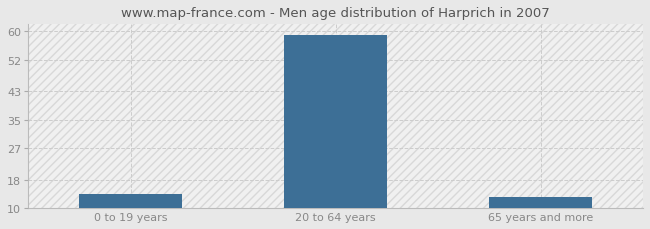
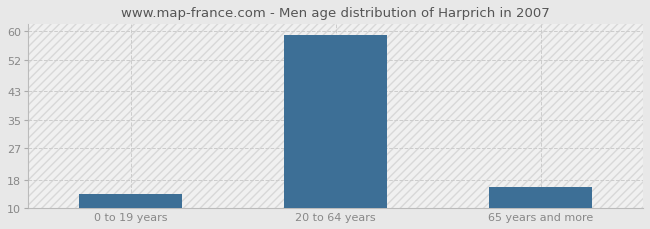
65 years and more: 13 -> 16
